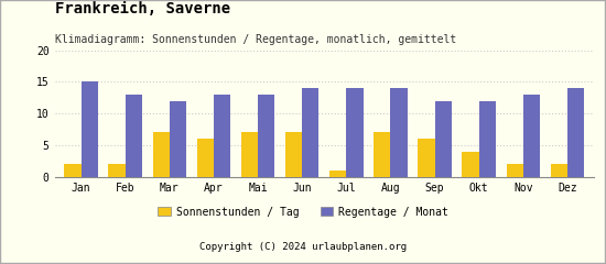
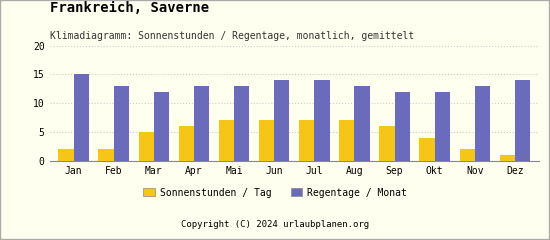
Sonnenstunden / Tag/Mar: 7 -> 5
Sonnenstunden / Tag/Jul: 1 -> 7
Regentage / Monat/Aug: 14 -> 13
Sonnenstunden / Tag/Dez: 2 -> 1
